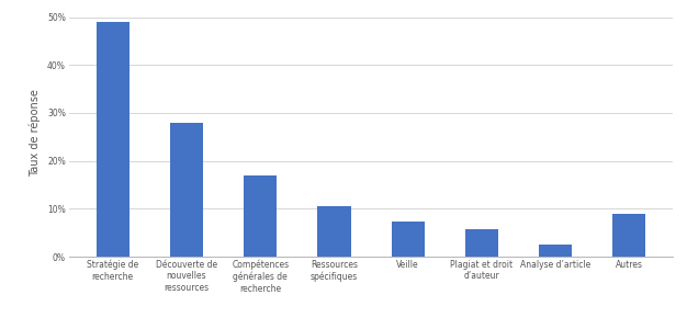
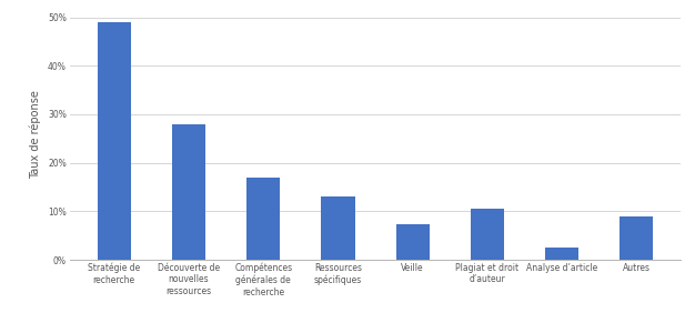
Ressources spécifiques: 10.5% -> 13.0%
Plagiat et droit d’auteur: 5.8% -> 10.5%
